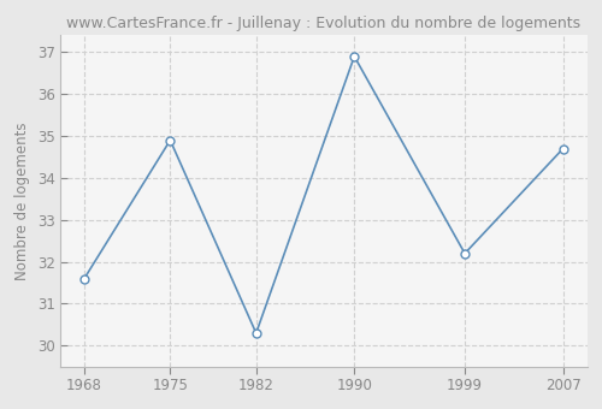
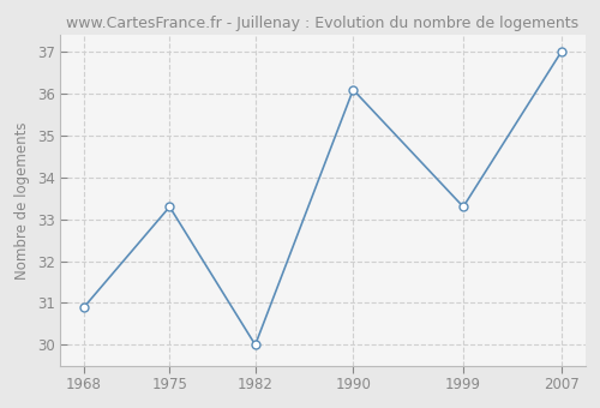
1968: 31.6 -> 30.9
1975: 34.9 -> 33.3
1982: 30.3 -> 30.0
1990: 36.9 -> 36.1
1999: 32.2 -> 33.3
2007: 34.7 -> 37.0
